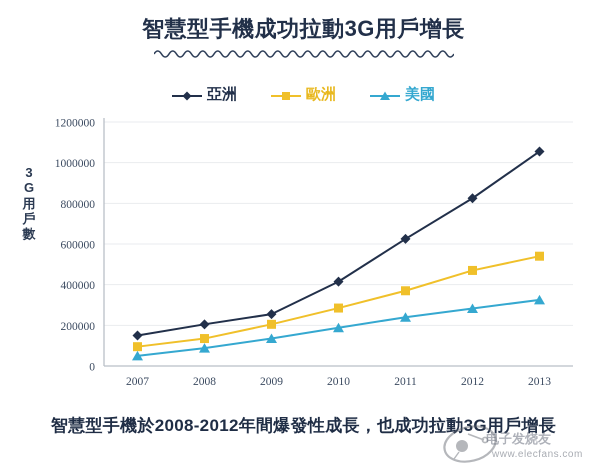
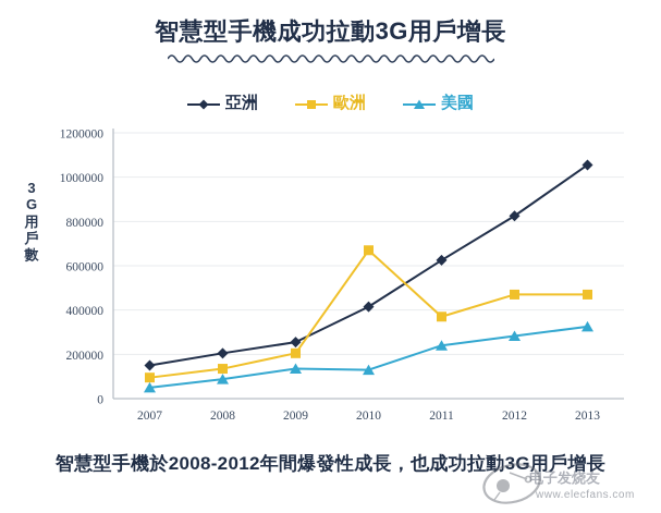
歐洲/2010: 280000 -> 670000
美國/2010: 190000 -> 130000
歐洲/2013: 540000 -> 470000
